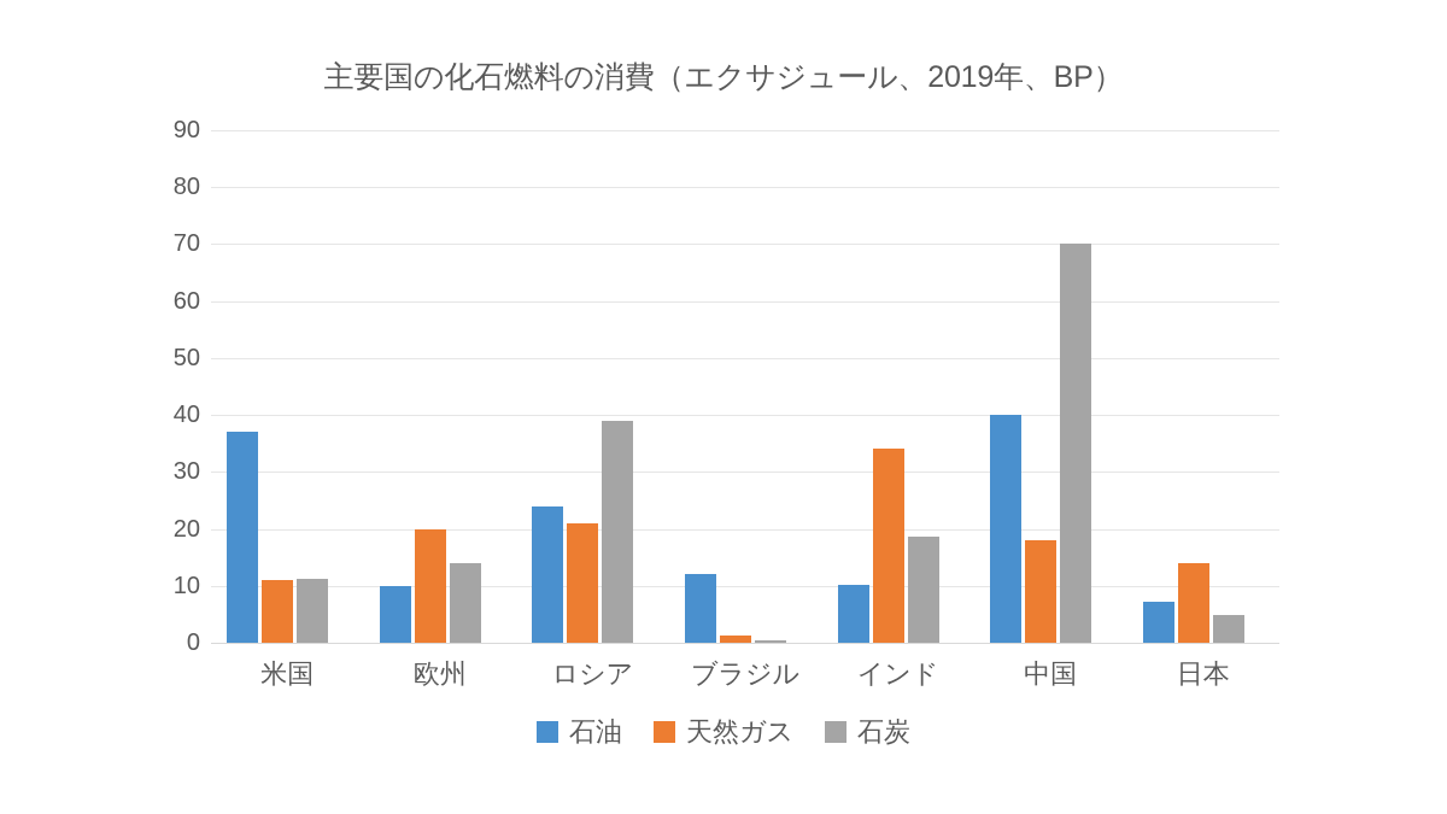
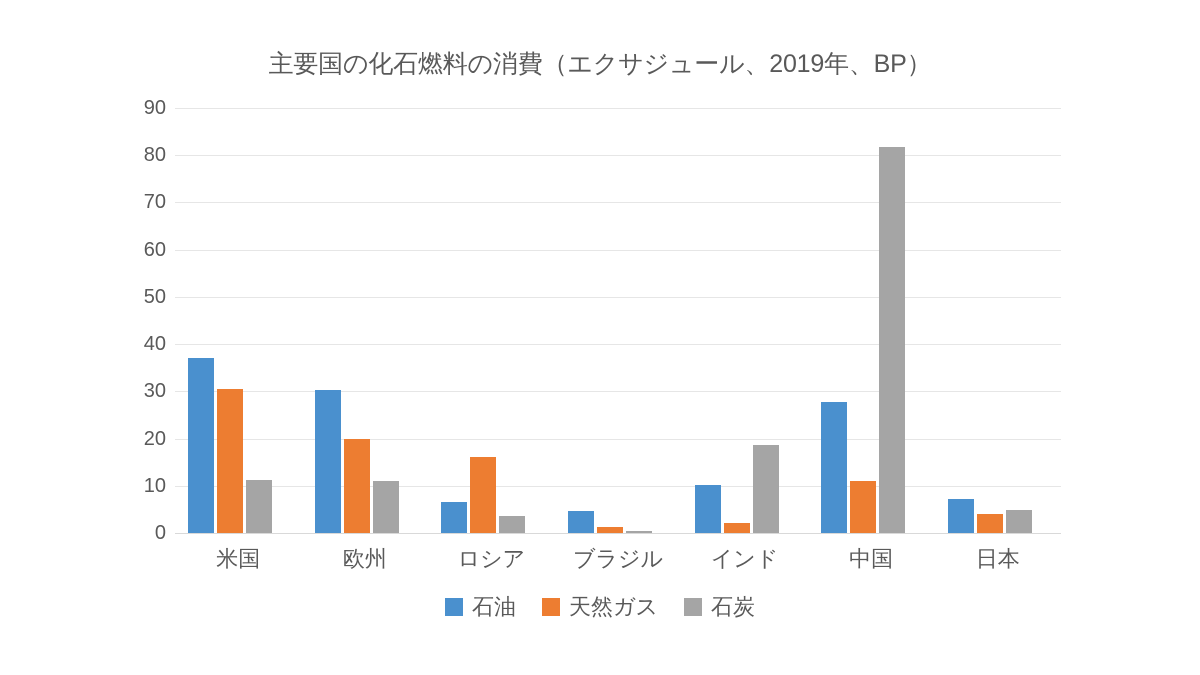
天然ガス/米国: 11 -> 30
石油/欧州: 10 -> 30
石炭/欧州: 14 -> 11
石油/ロシア: 24 -> 7
天然ガス/ロシア: 21 -> 16
石炭/ロシア: 39 -> 4
石油/ブラジル: 12 -> 5
天然ガス/インド: 34 -> 2
石油/中国: 40 -> 28
天然ガス/中国: 18 -> 11
石炭/中国: 70 -> 82
天然ガス/日本: 14 -> 4
